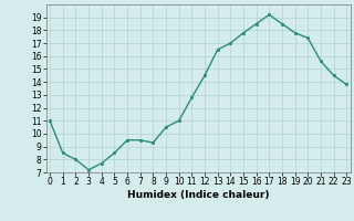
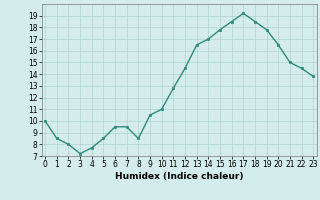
0: 11.0 -> 10.0
8: 9.3 -> 8.5
20: 17.4 -> 16.5
21: 15.6 -> 15.0
